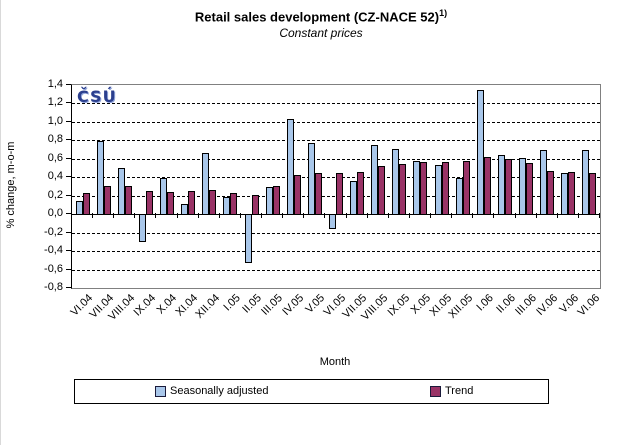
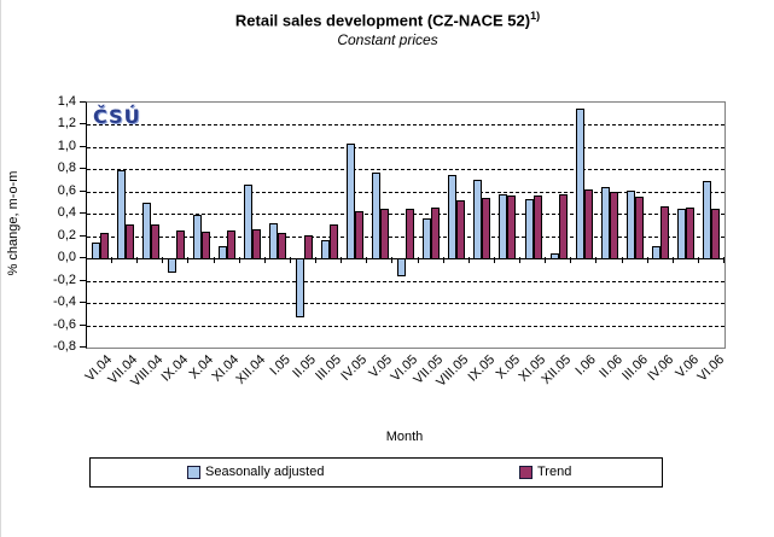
Seasonally adjusted/IX.04: -0,3 -> -0,1
Seasonally adjusted/I.05: 0,2 -> 0,3
Seasonally adjusted/III.05: 0,3 -> 0,2
Seasonally adjusted/XII.05: 0,4 -> 0,1
Seasonally adjusted/IV.06: 0,7 -> 0,1
